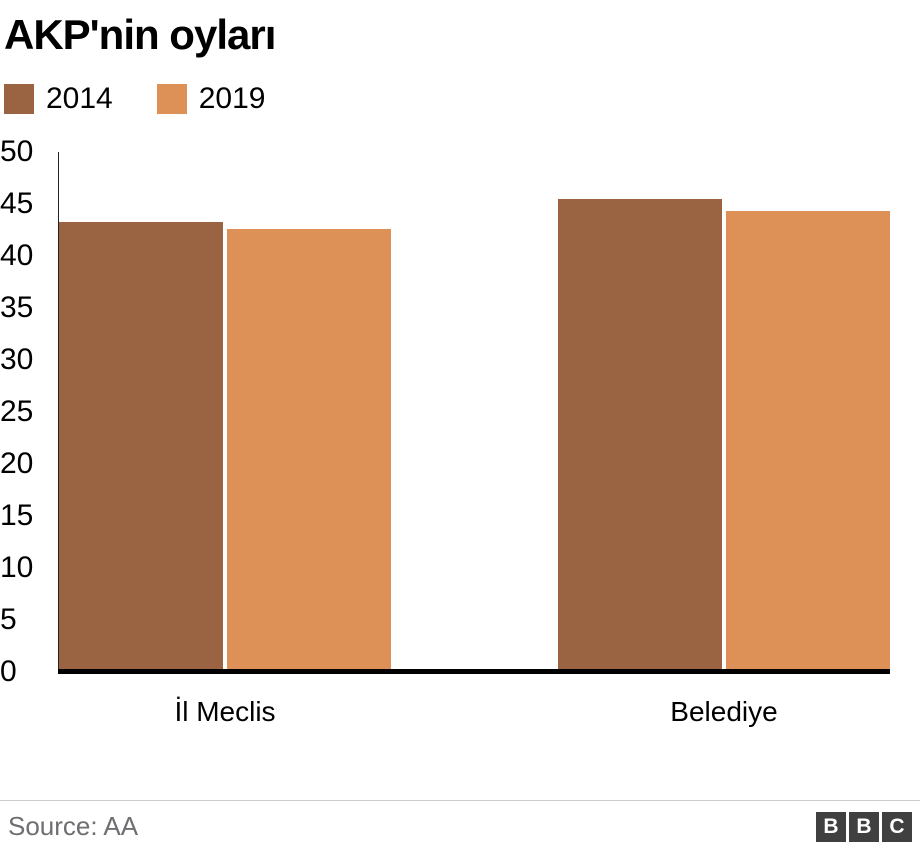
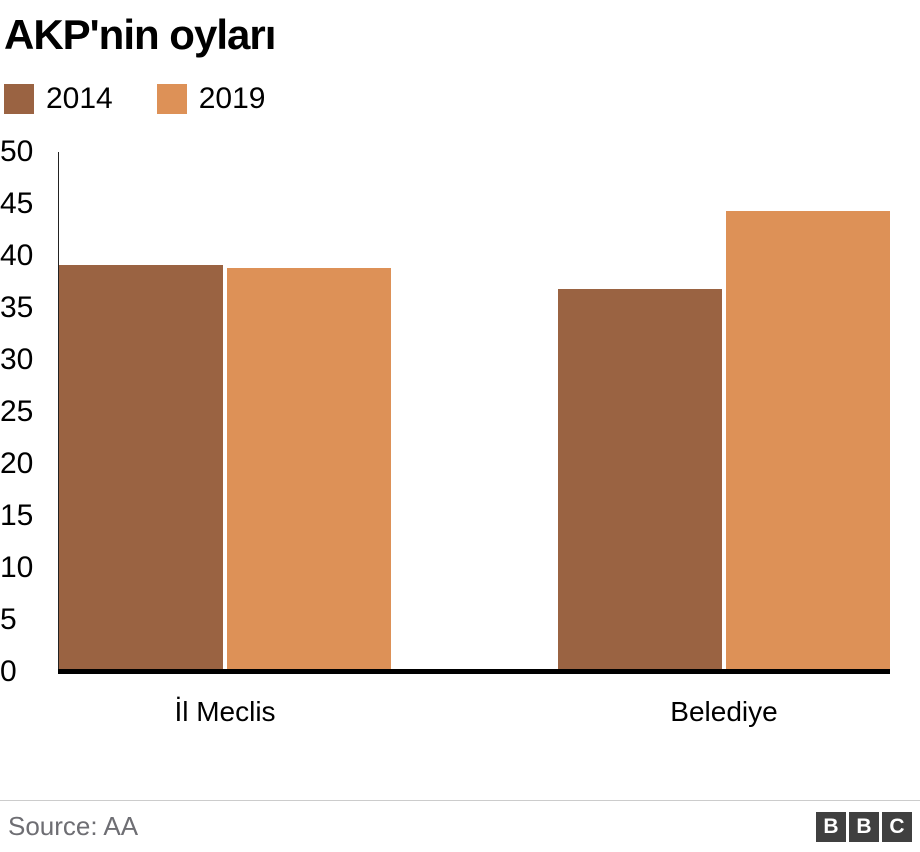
2014/İl Meclis: 43.3 -> 39.2
2019/İl Meclis: 42.6 -> 38.9
2014/Belediye: 45.5 -> 36.8
